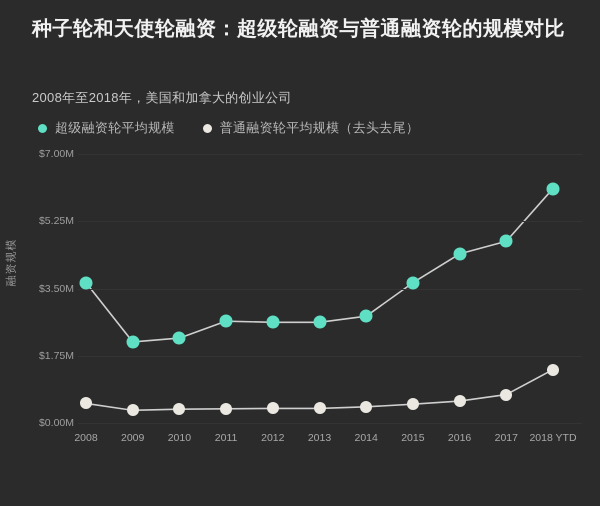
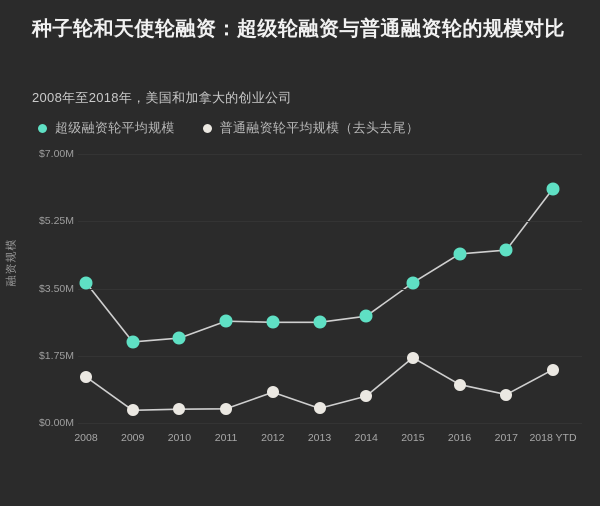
普通融资轮平均规模（去头去尾）/2008: $0.5M -> $1.2M
普通融资轮平均规模（去头去尾）/2012: $0.4M -> $0.8M
普通融资轮平均规模（去头去尾）/2014: $0.4M -> $0.7M
普通融资轮平均规模（去头去尾）/2015: $0.5M -> $1.7M
普通融资轮平均规模（去头去尾）/2016: $0.6M -> $1.0M
超级融资轮平均规模/2017: $4.7M -> $4.5M
